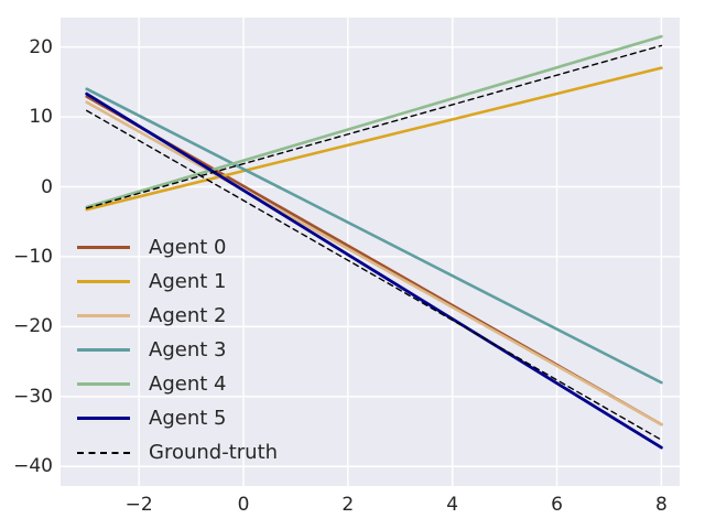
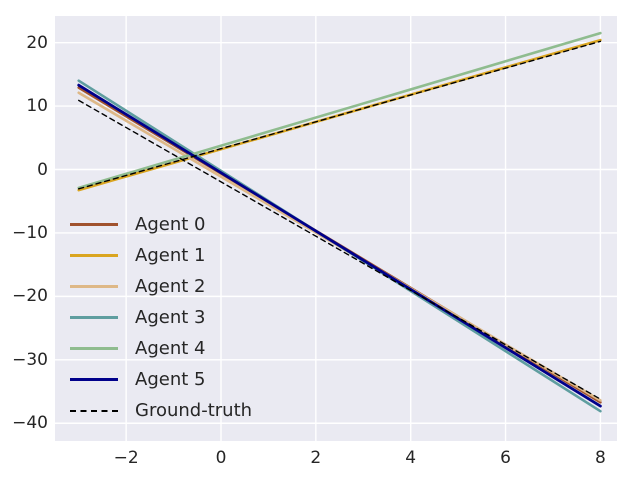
Agent 0/8: -34 -> -37
Agent 1/8: 17 -> 20
Agent 2/8: -34 -> -36
Agent 3/8: -28 -> -38
